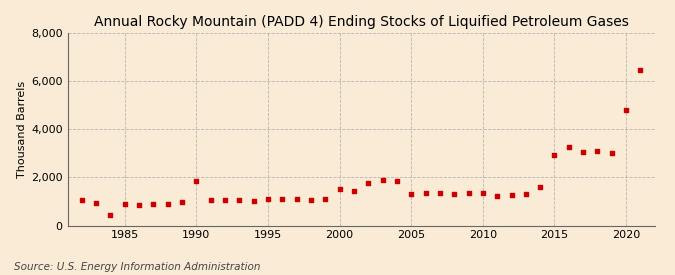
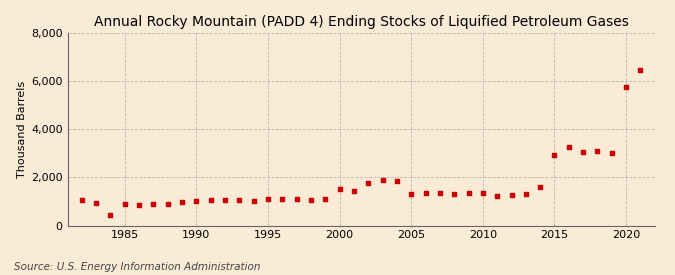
1990: 1,850 -> 1,010
2020: 4,800 -> 5,750
